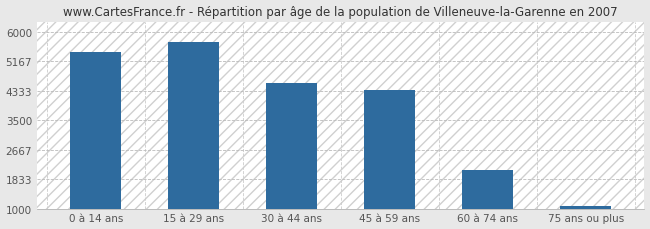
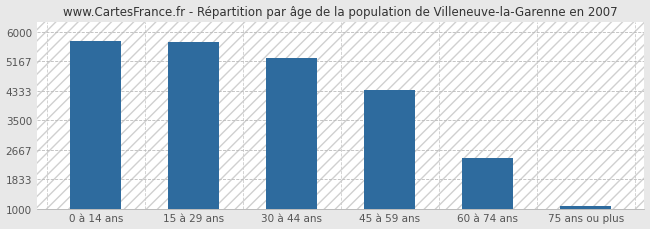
0 à 14 ans: 5450 -> 5750
30 à 44 ans: 4550 -> 5270
60 à 74 ans: 2100 -> 2420
